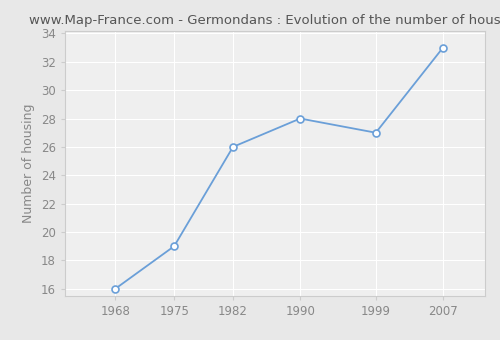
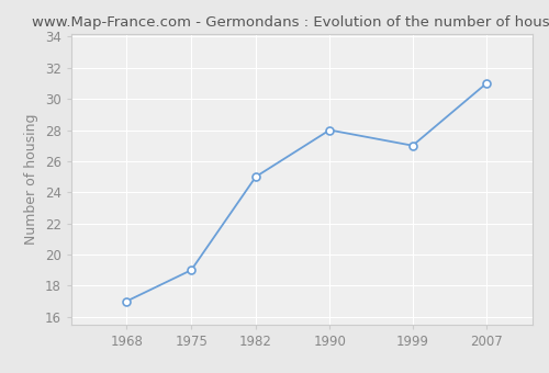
1968: 16 -> 17
1982: 26 -> 25
2007: 33 -> 31
